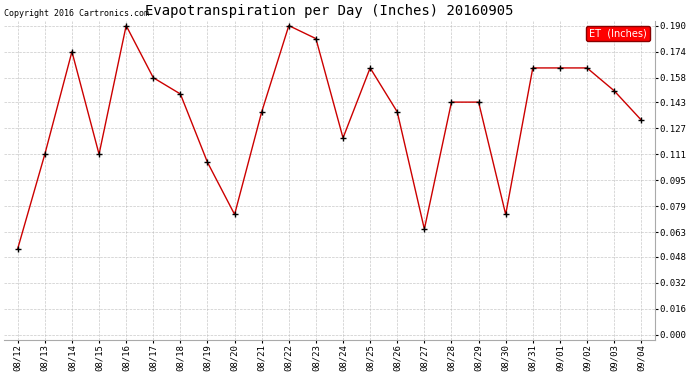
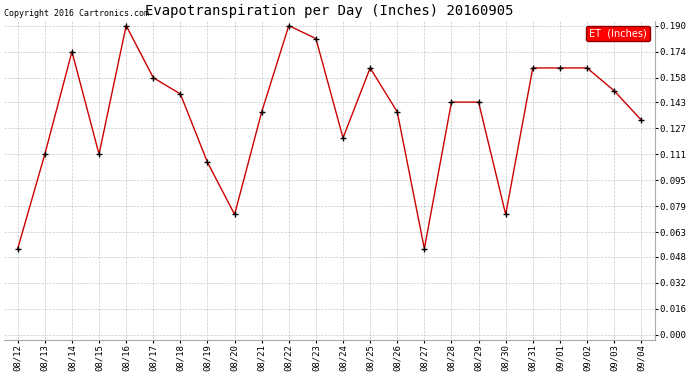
08/27: 0.065 -> 0.053
